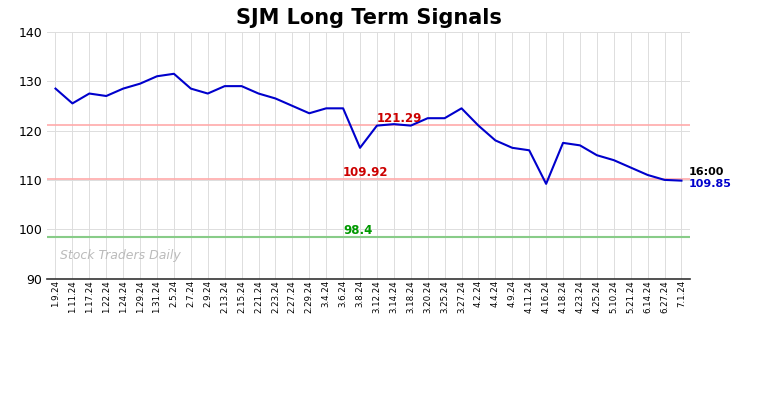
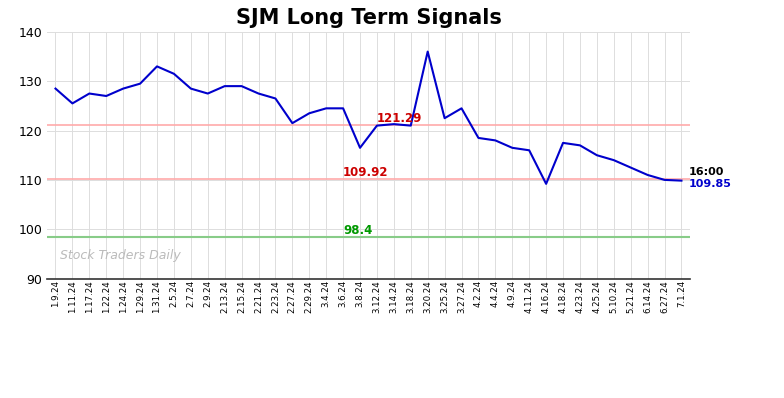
1.31.24: 131.0 -> 133.0
2.27.24: 125.0 -> 121.5
3.20.24: 122.5 -> 136.0
4.2.24: 121.0 -> 118.5
